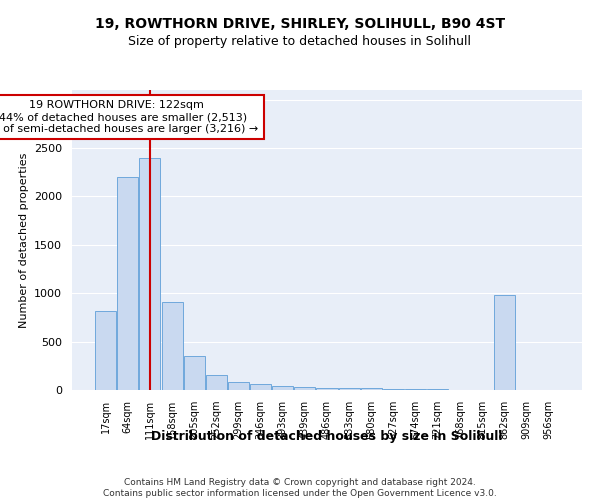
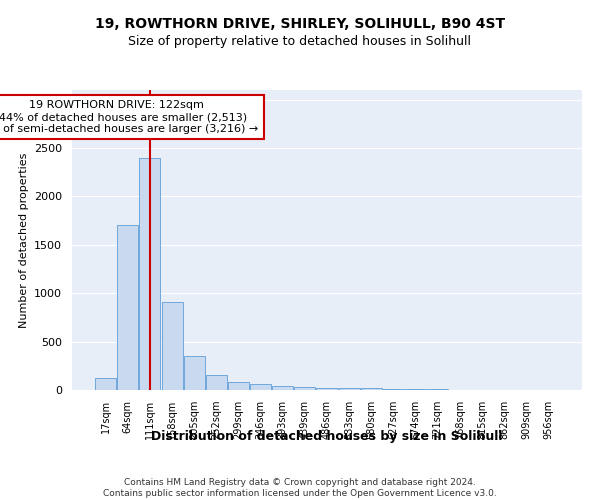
17sqm: 820 -> 120
64sqm: 2200 -> 1700
862sqm: 980 -> 0
